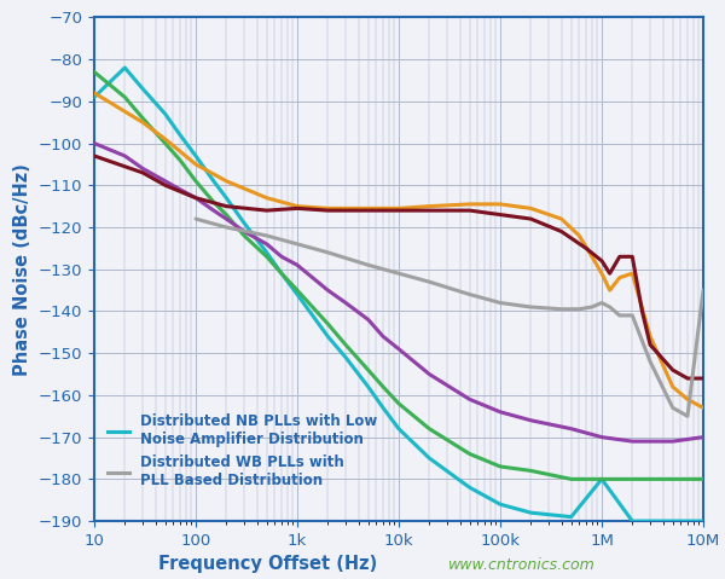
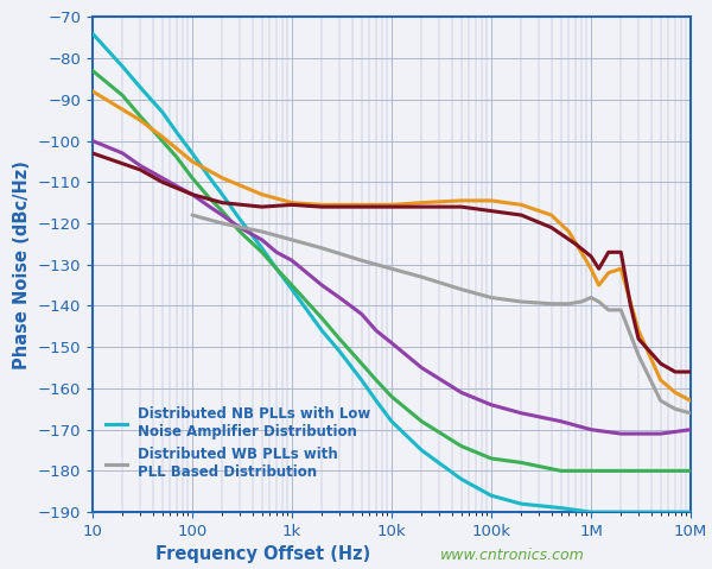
Distributed NB PLLs with Low Noise Amplifier Distribution/10: -89 -> -74
Distributed NB PLLs with Low Noise Amplifier Distribution/1M: -180 -> -190
Distributed WB PLLs with PLL Based Distribution/10M: -135.0 -> -166.0
